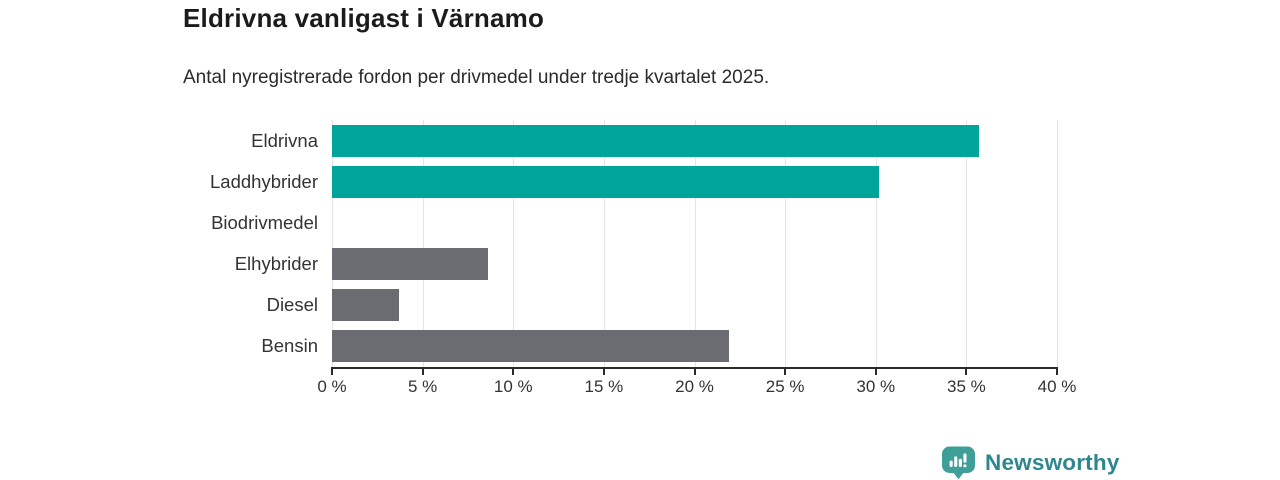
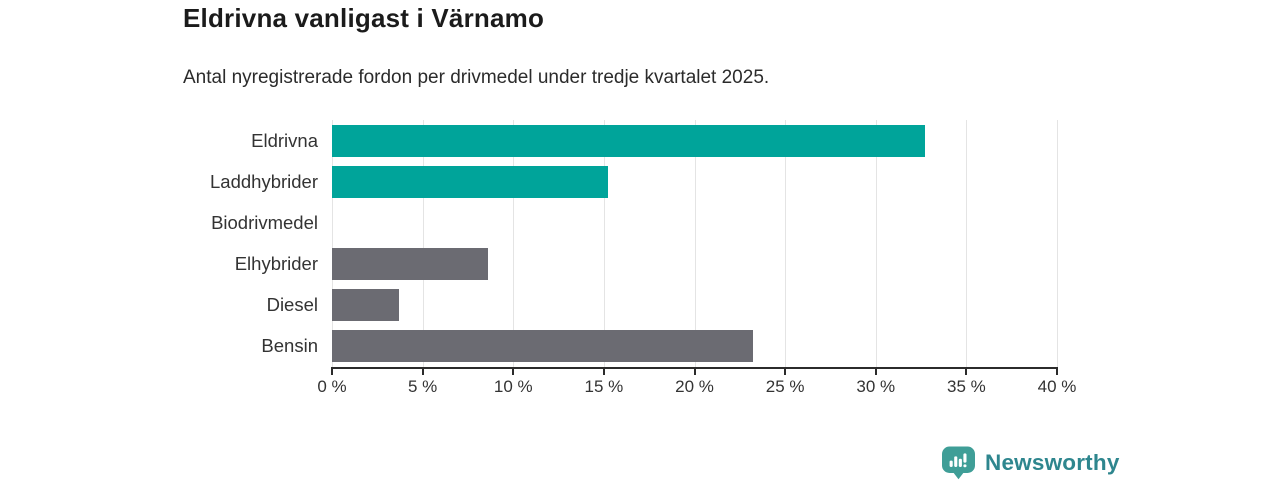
Eldrivna: 35.7% -> 32.7%
Laddhybrider: 30.2% -> 15.2%
Bensin: 21.9% -> 23.2%
